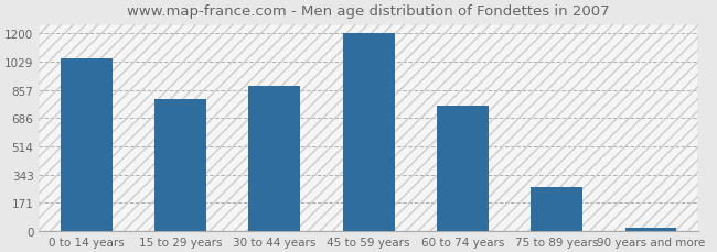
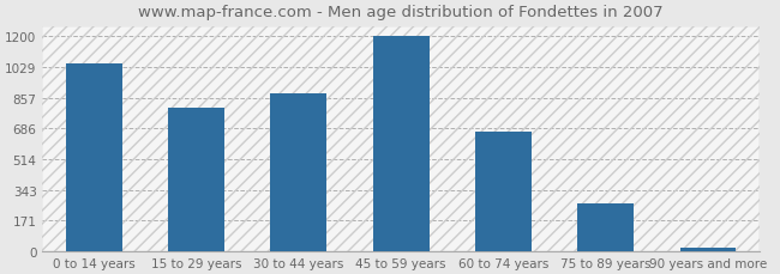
60 to 74 years: 760 -> 670
